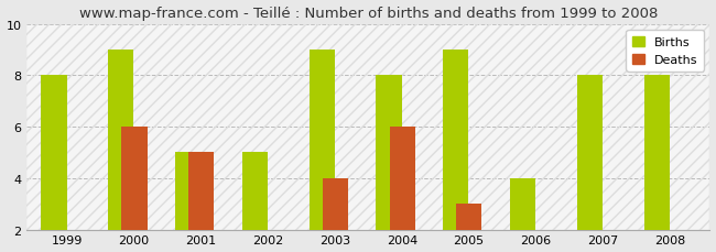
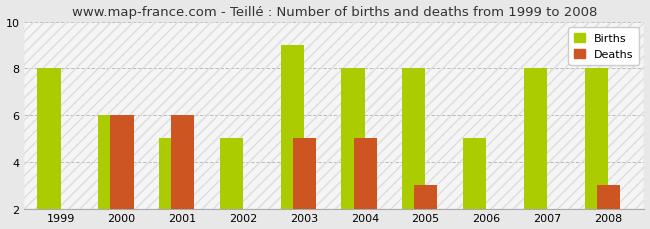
Births/2000: 9 -> 6
Deaths/2001: 5 -> 6
Deaths/2003: 4 -> 5
Deaths/2004: 6 -> 5
Births/2005: 9 -> 8
Births/2006: 4 -> 5
Deaths/2008: 2 -> 3
